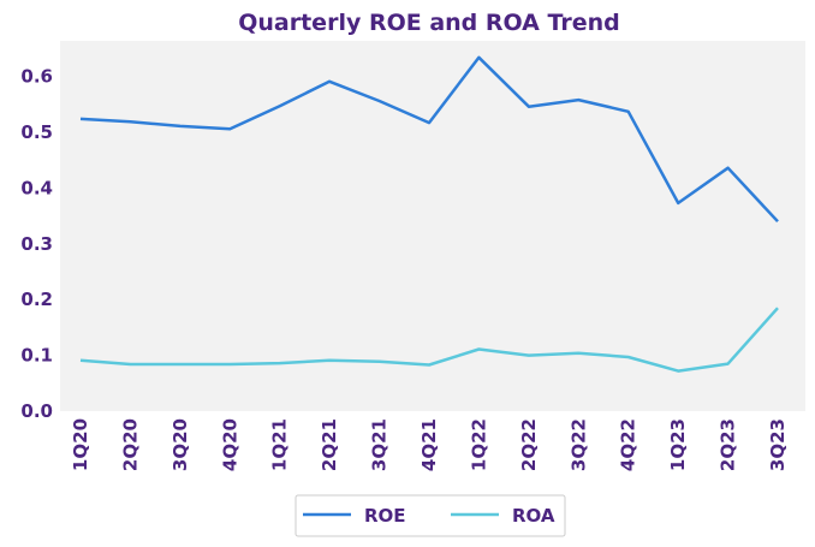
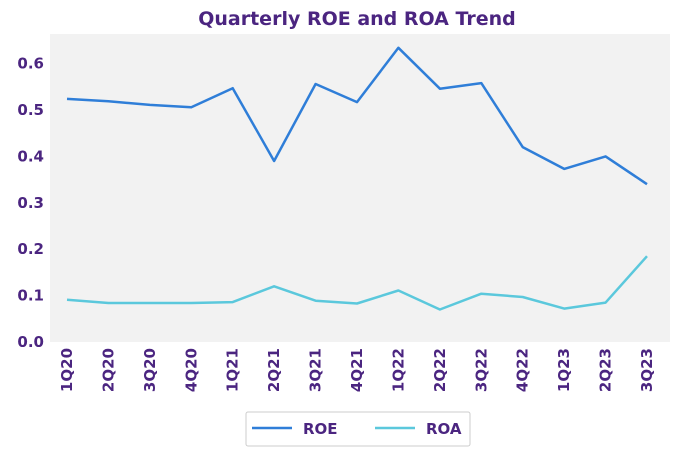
ROE/2Q21: 0.59 -> 0.39
ROA/2Q21: 0.09 -> 0.12
ROA/2Q22: 0.10 -> 0.07
ROE/4Q22: 0.54 -> 0.42
ROE/2Q23: 0.44 -> 0.40
